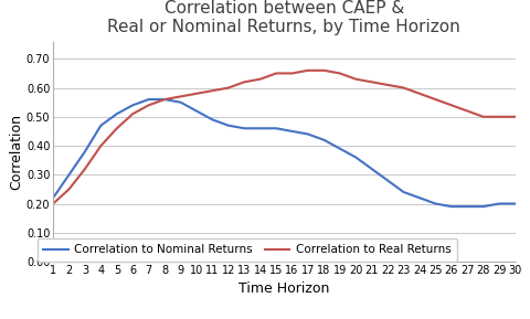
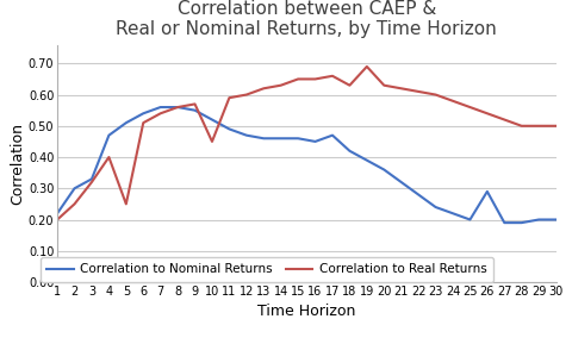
Correlation to Nominal Returns/3: 0.38 -> 0.33
Correlation to Real Returns/5: 0.46 -> 0.25
Correlation to Real Returns/10: 0.58 -> 0.45
Correlation to Nominal Returns/17: 0.44 -> 0.47
Correlation to Real Returns/18: 0.66 -> 0.63
Correlation to Real Returns/19: 0.65 -> 0.69
Correlation to Nominal Returns/26: 0.19 -> 0.29
